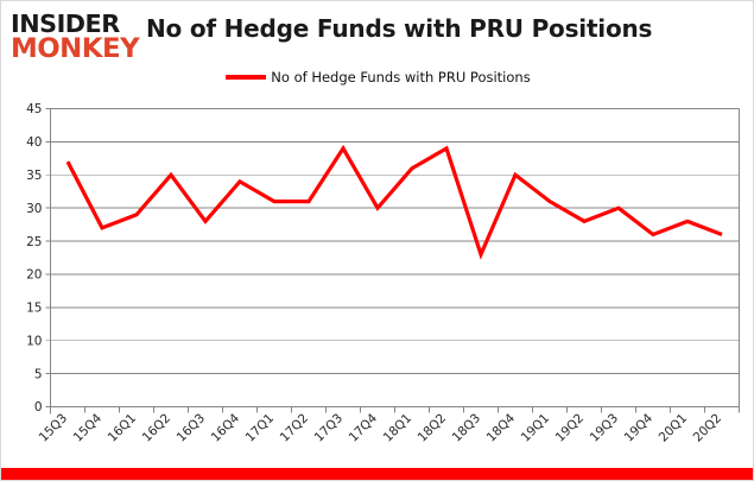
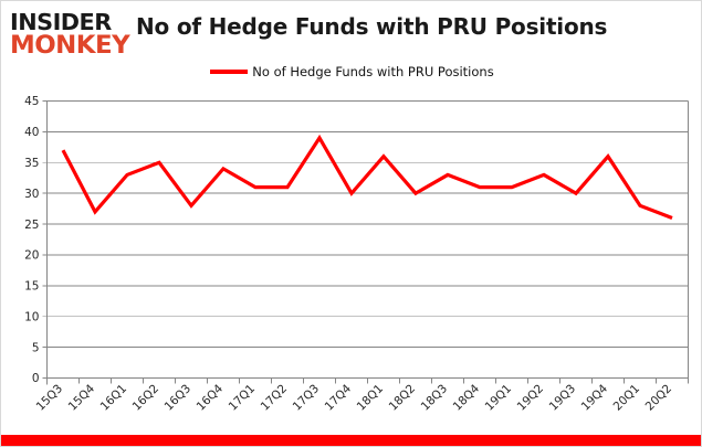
16Q1: 29 -> 33
18Q2: 39 -> 30
18Q3: 23 -> 33
18Q4: 35 -> 31
19Q2: 28 -> 33
19Q4: 26 -> 36
